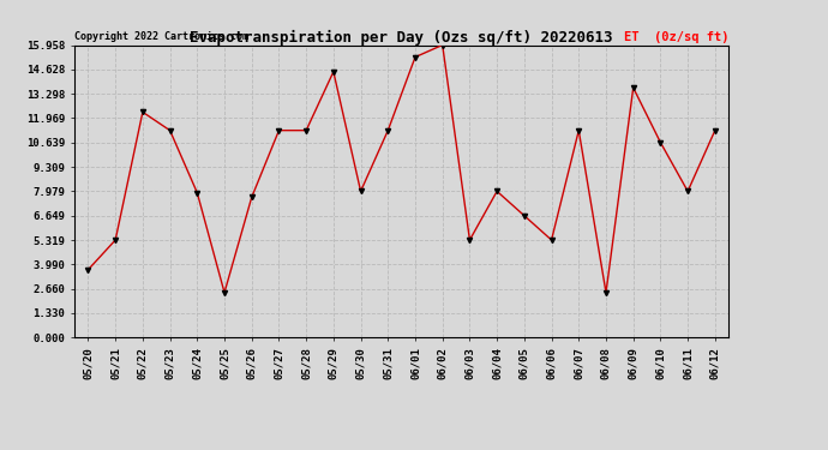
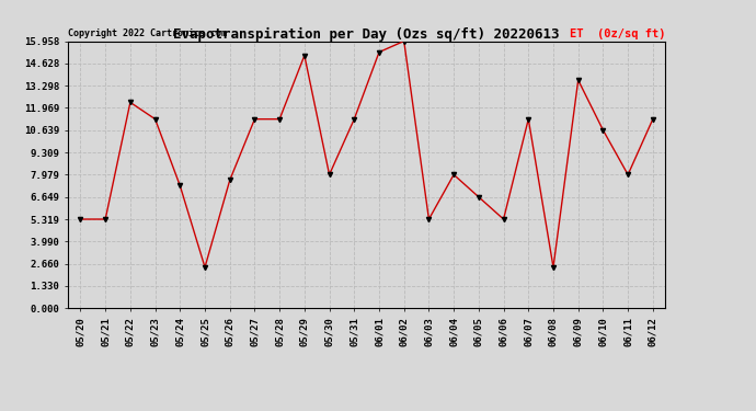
05/20: 3.7 -> 5.3
05/24: 7.9 -> 7.3
05/29: 14.5 -> 15.1
